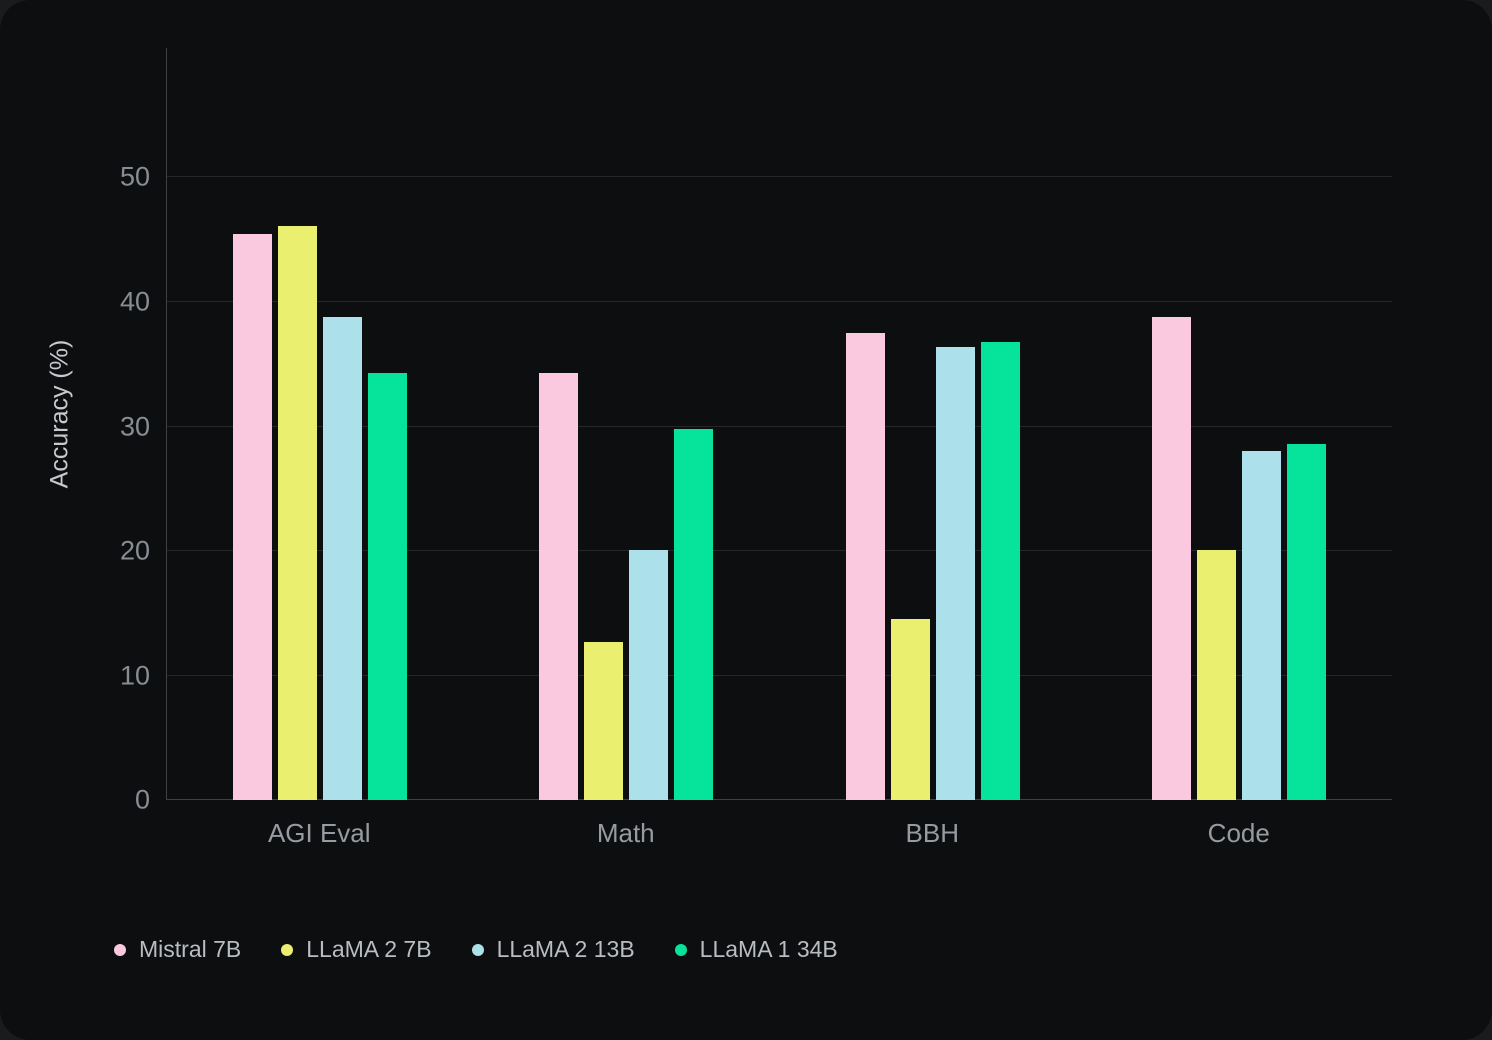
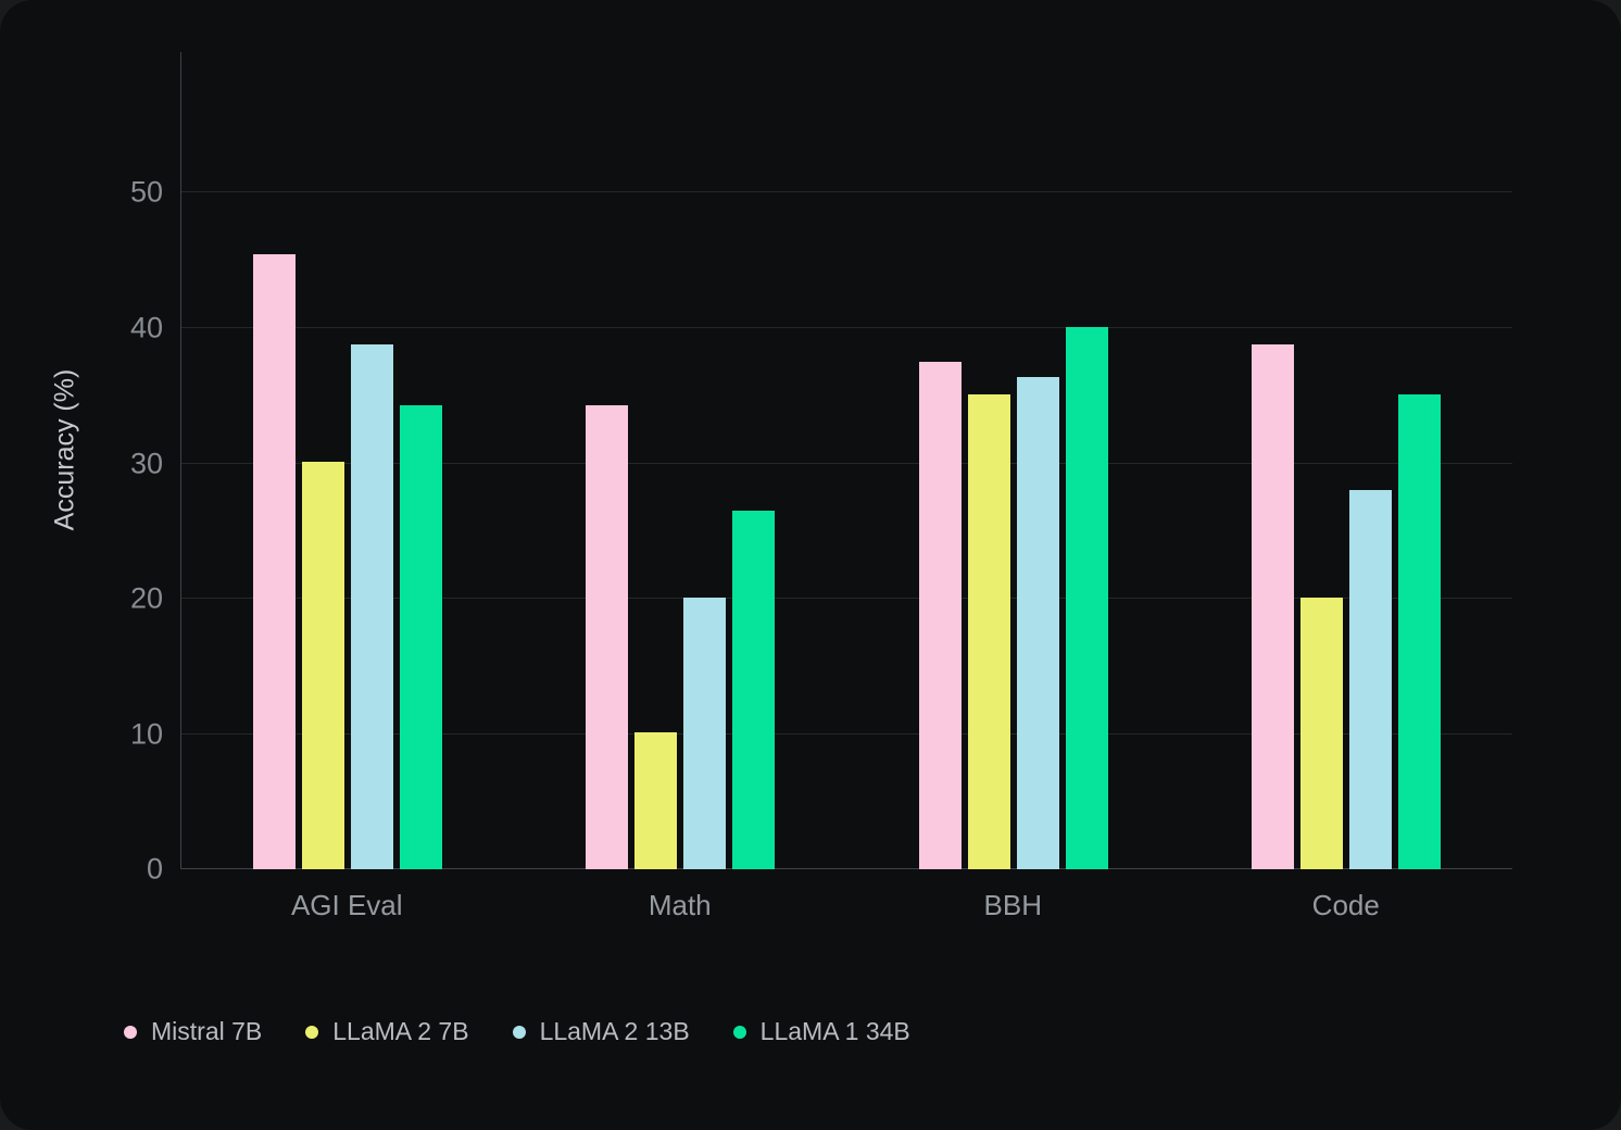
LLaMA 2 7B/AGI Eval: 46.1 -> 30.1
LLaMA 2 7B/Math: 12.7 -> 10.1
LLaMA 1 34B/Math: 29.8 -> 26.5
LLaMA 2 7B/BBH: 14.5 -> 35.1
LLaMA 1 34B/BBH: 36.8 -> 40.1
LLaMA 1 34B/Code: 28.6 -> 35.1
